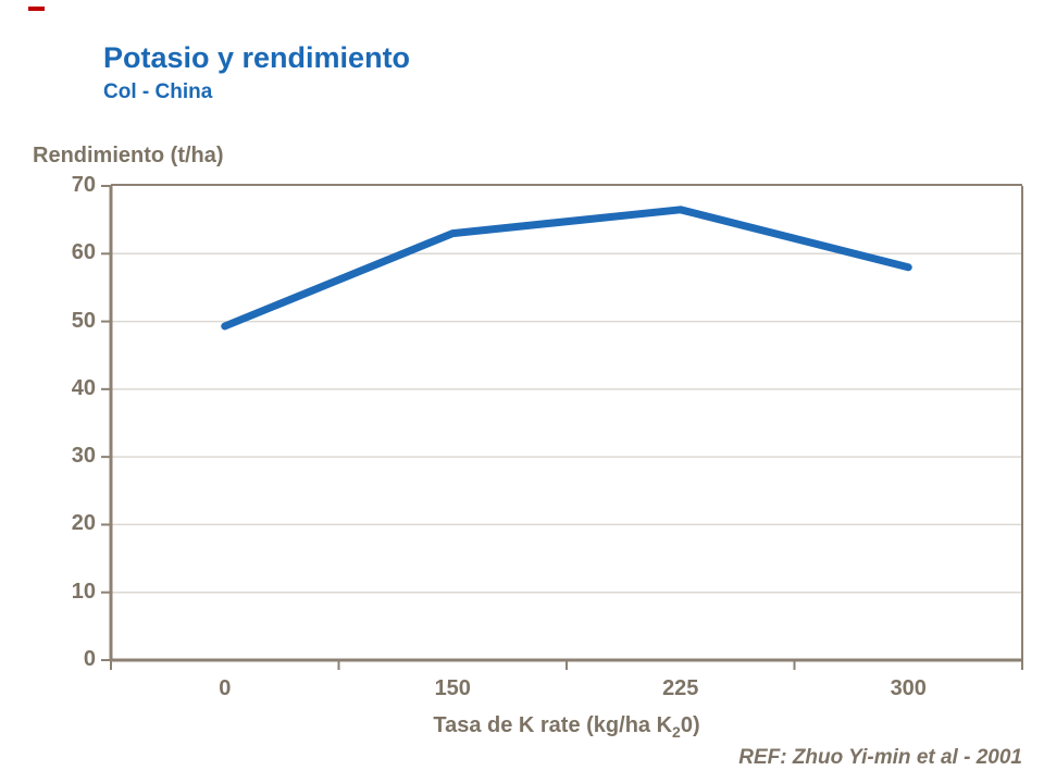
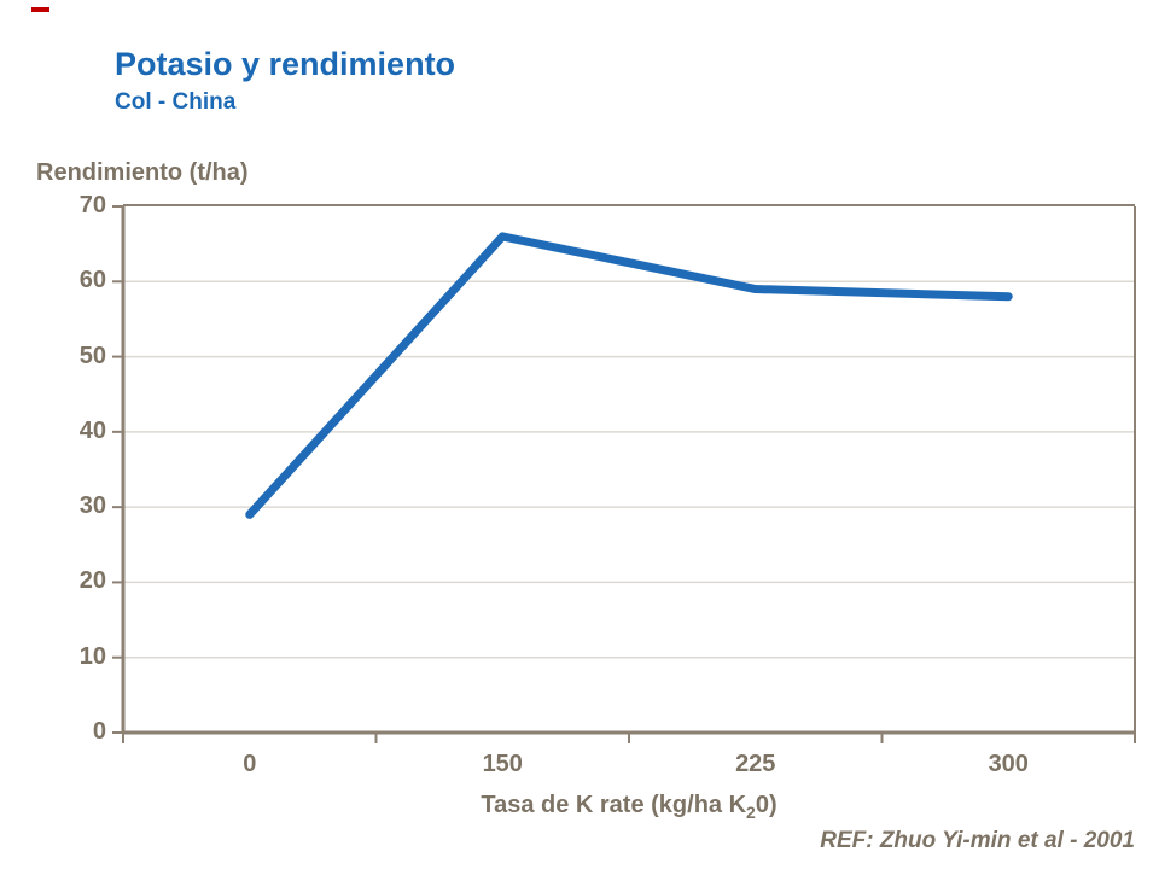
0: 49 -> 29
150: 63 -> 66
225: 66 -> 59
